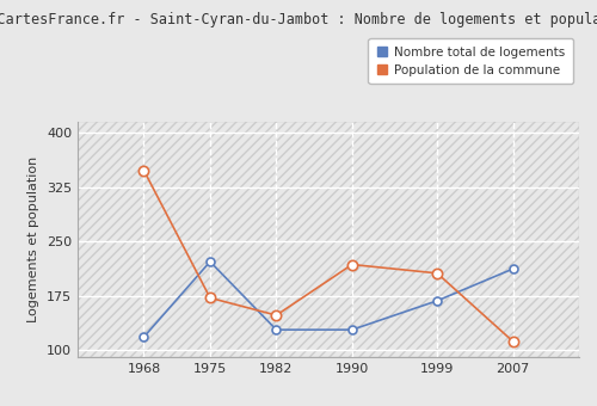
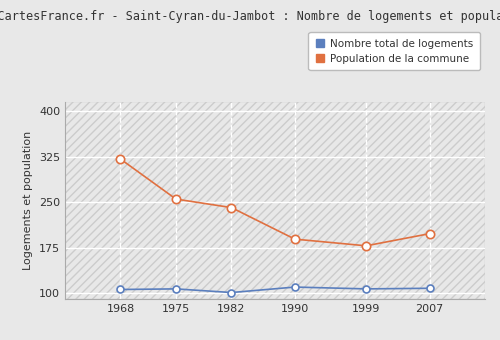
Nombre total de logements/1968: 118 -> 106
Population de la commune/1968: 348 -> 321
Nombre total de logements/1975: 222 -> 107
Population de la commune/1975: 172 -> 255
Nombre total de logements/1982: 128 -> 101
Population de la commune/1982: 148 -> 241
Nombre total de logements/1990: 128 -> 110
Population de la commune/1990: 218 -> 189
Nombre total de logements/1999: 168 -> 107
Population de la commune/1999: 206 -> 178
Nombre total de logements/2007: 212 -> 108
Population de la commune/2007: 112 -> 198
